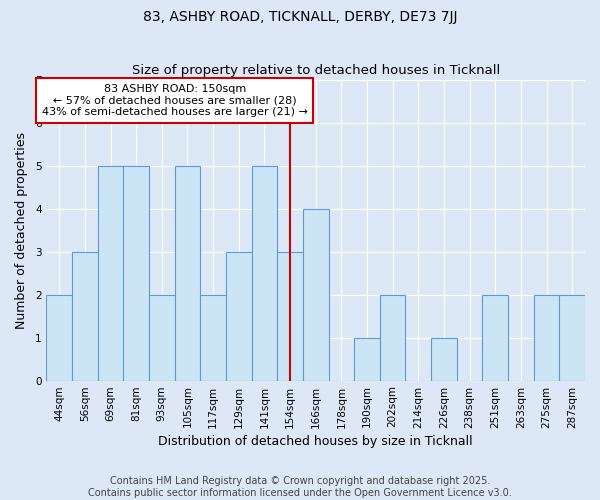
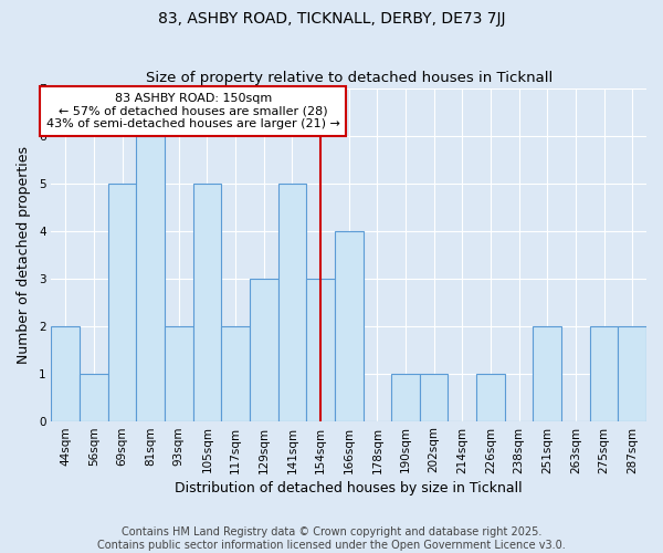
56sqm: 3 -> 1
81sqm: 5 -> 6
202sqm: 2 -> 1
